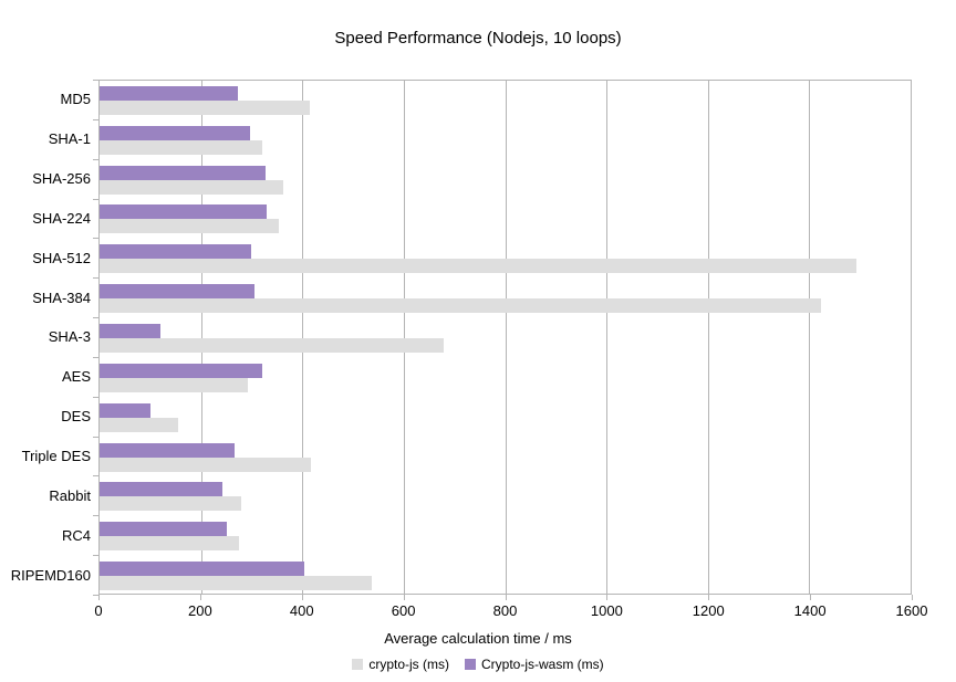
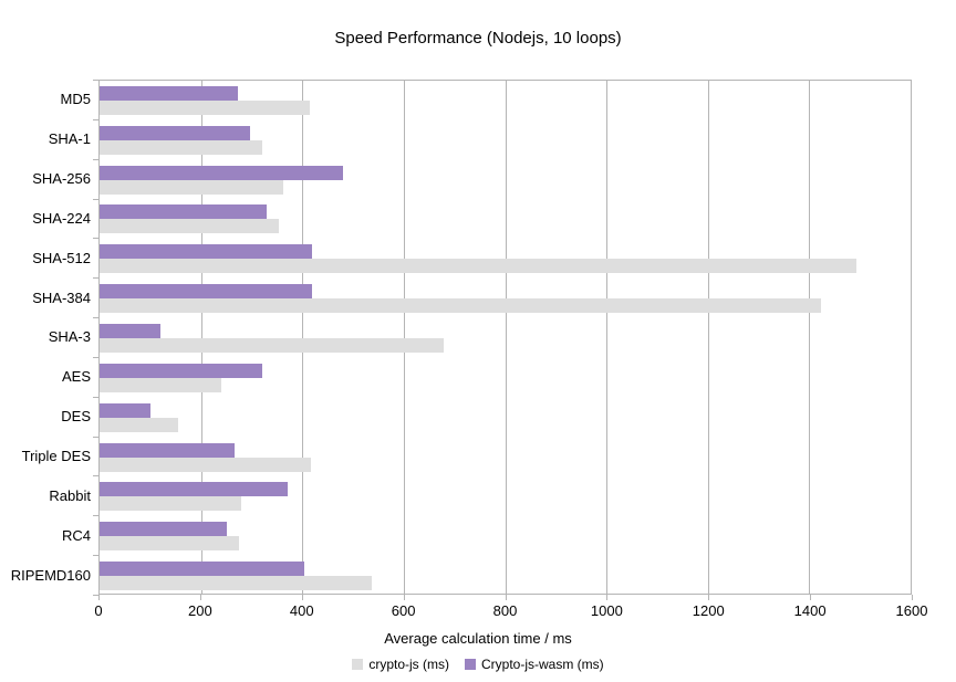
Crypto-js-wasm (ms)/SHA-256: 330 -> 480
Crypto-js-wasm (ms)/SHA-512: 300 -> 420
Crypto-js-wasm (ms)/SHA-384: 310 -> 420
crypto-js (ms)/AES: 290 -> 240
Crypto-js-wasm (ms)/Rabbit: 240 -> 370
